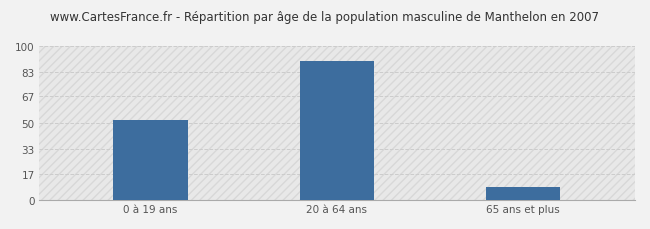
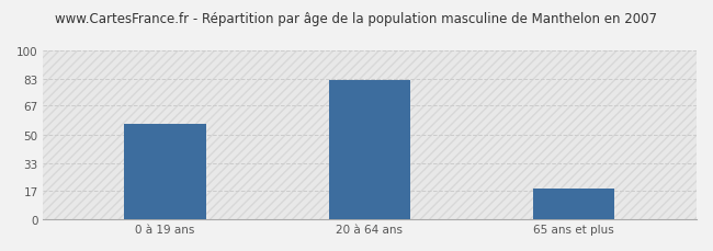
0 à 19 ans: 52 -> 56
20 à 64 ans: 90 -> 82
65 ans et plus: 8 -> 18
